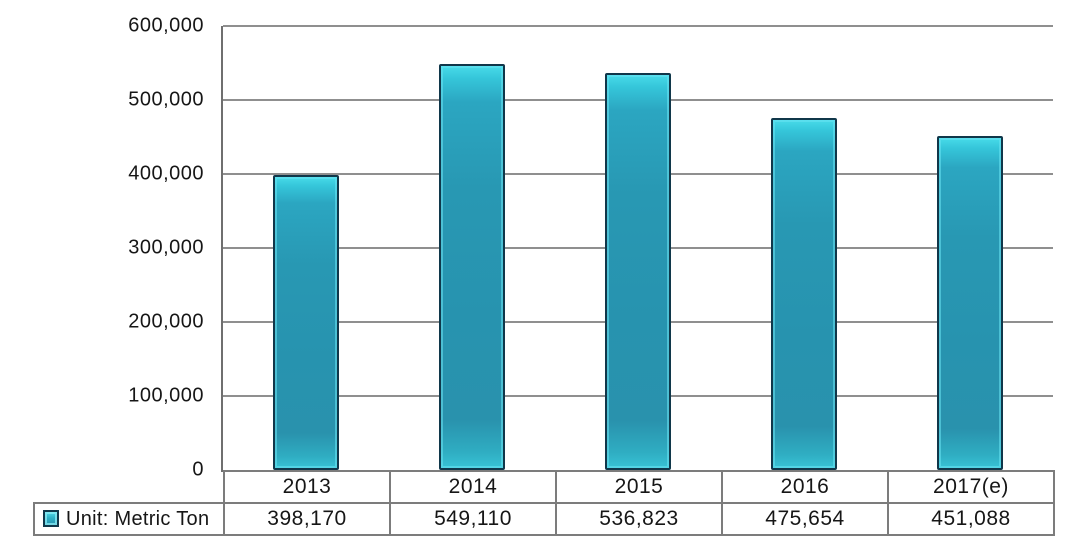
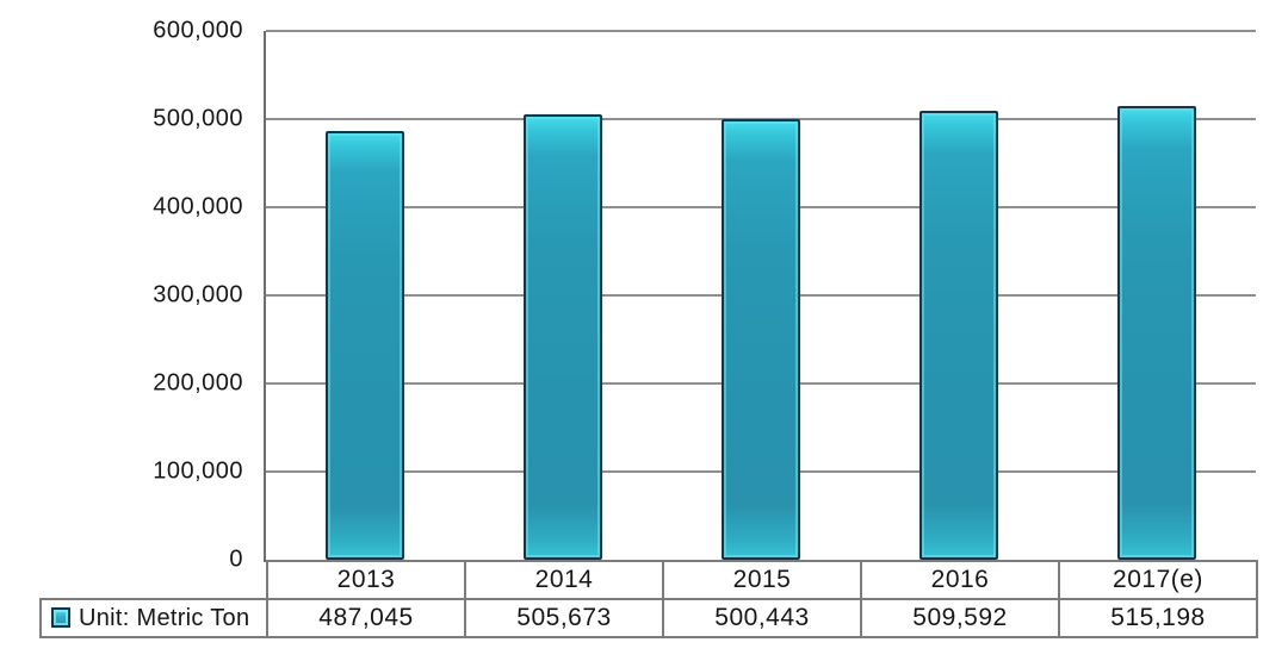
2013: 398,170 -> 487,045
2014: 549,110 -> 505,673
2015: 536,823 -> 500,443
2016: 475,654 -> 509,592
2017(e): 451,088 -> 515,198
